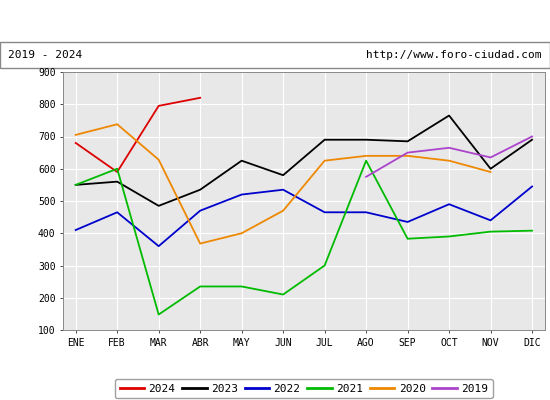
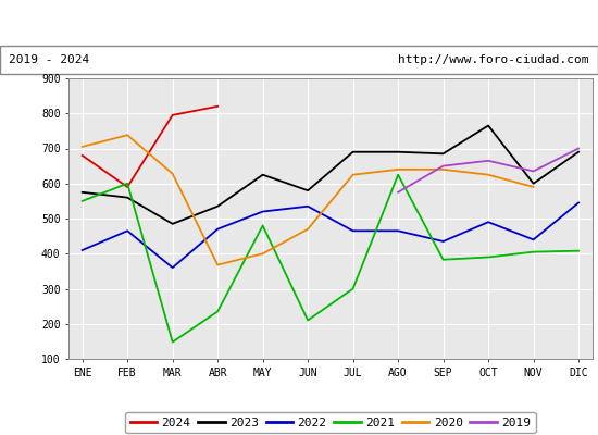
2023/ENE: 550 -> 575
2021/MAY: 235 -> 480
